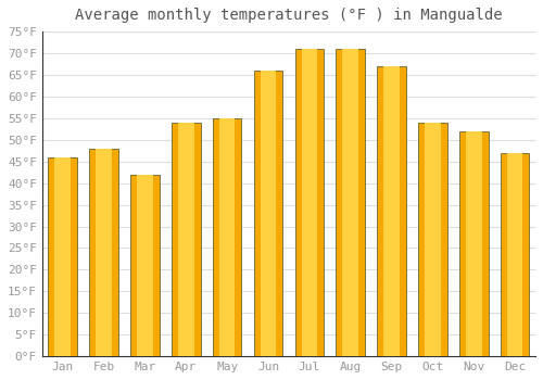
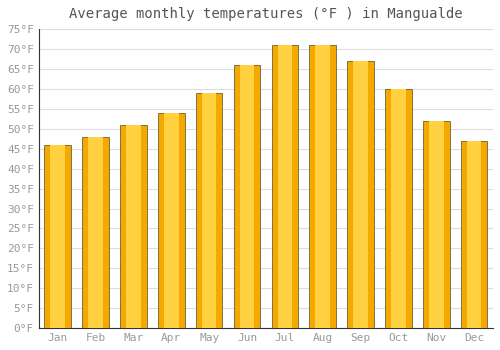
Mar: 42°F -> 51°F
May: 55°F -> 59°F
Oct: 54°F -> 60°F
